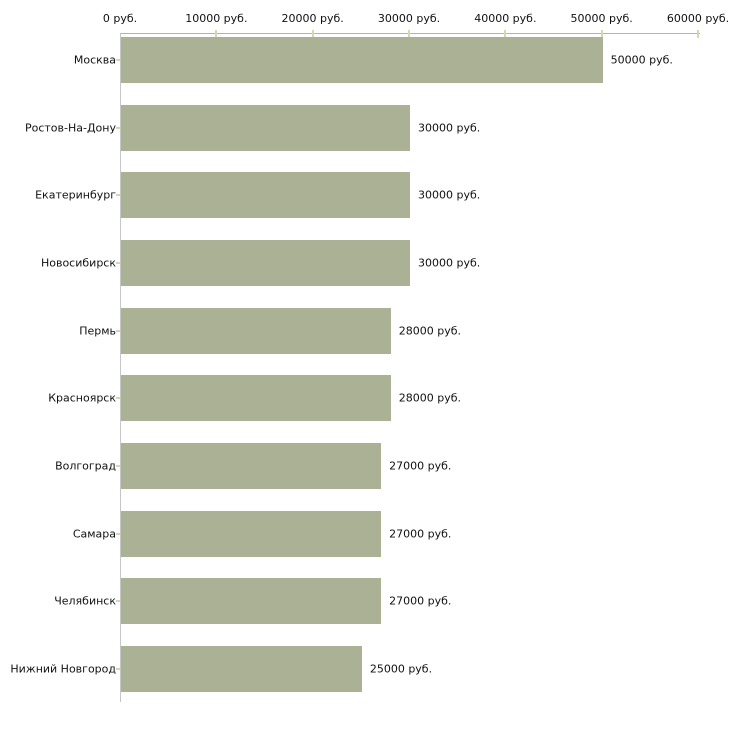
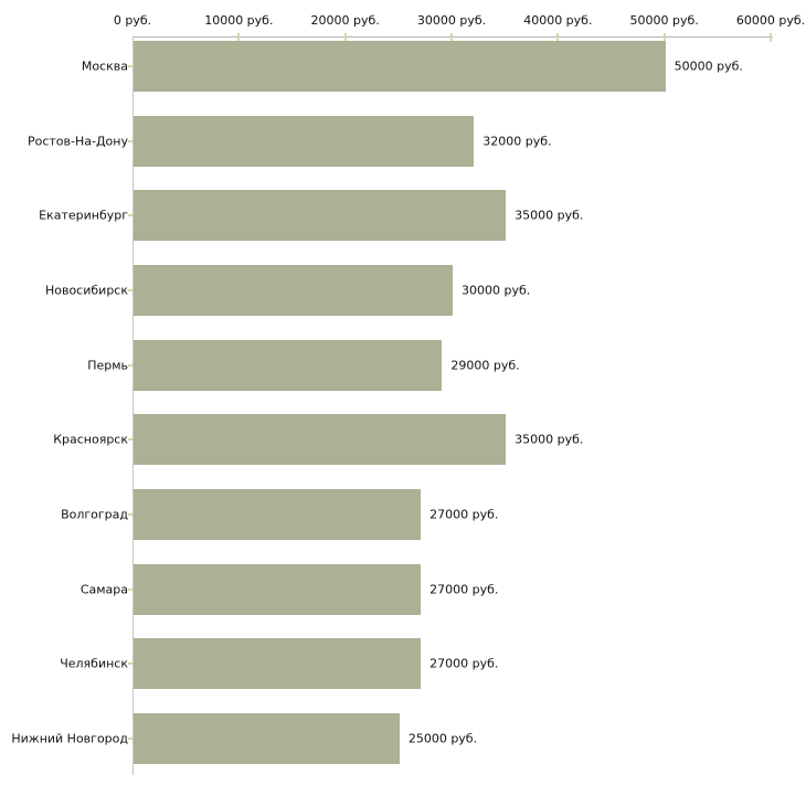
Ростов-На-Дону: 30000 -> 32000
Екатеринбург: 30000 -> 35000
Пермь: 28000 -> 29000
Красноярск: 28000 -> 35000
